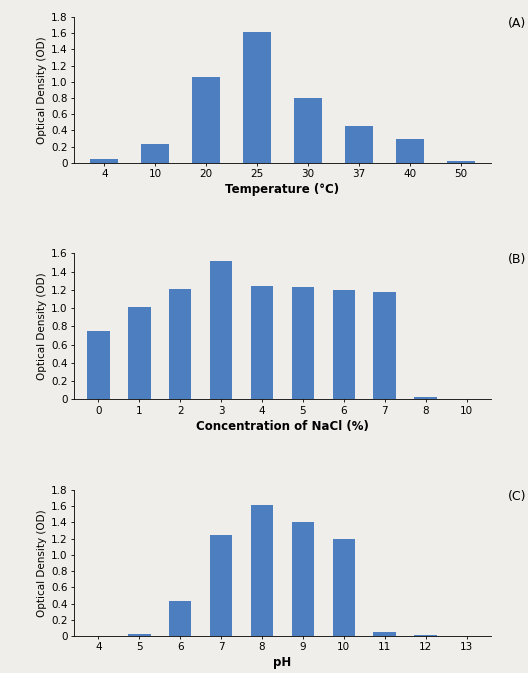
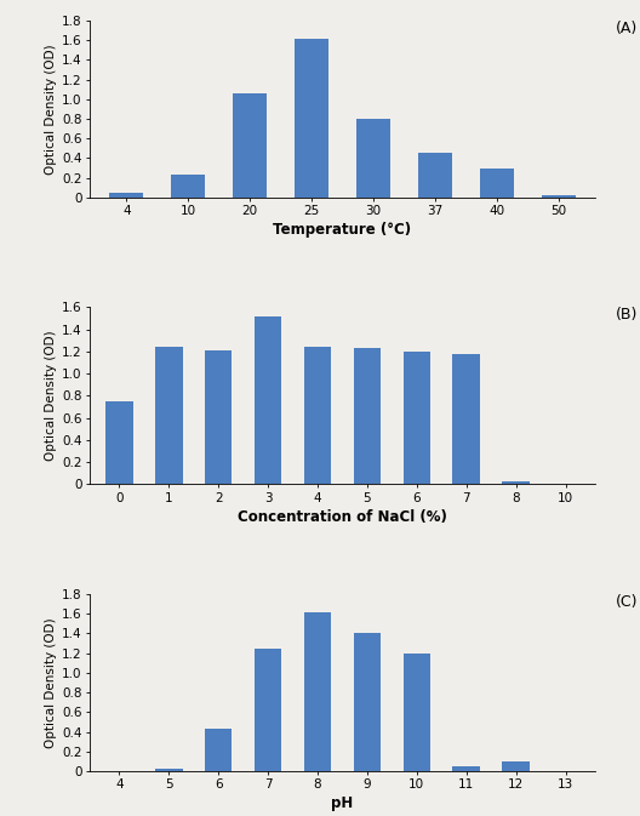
1: 1.01 -> 1.24
12: 0.01 -> 0.10
